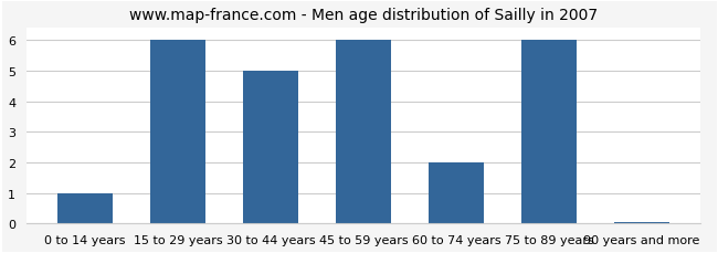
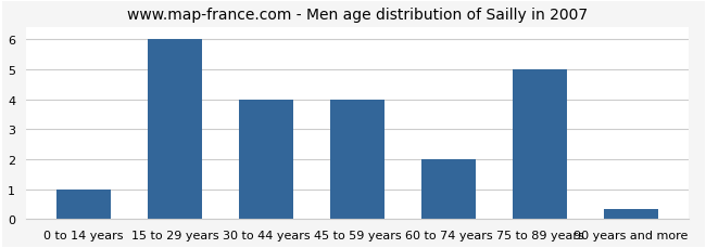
30 to 44 years: 5.00 -> 4.00
45 to 59 years: 6.00 -> 4.00
75 to 89 years: 6.00 -> 5.00
90 years and more: 0.05 -> 0.35
